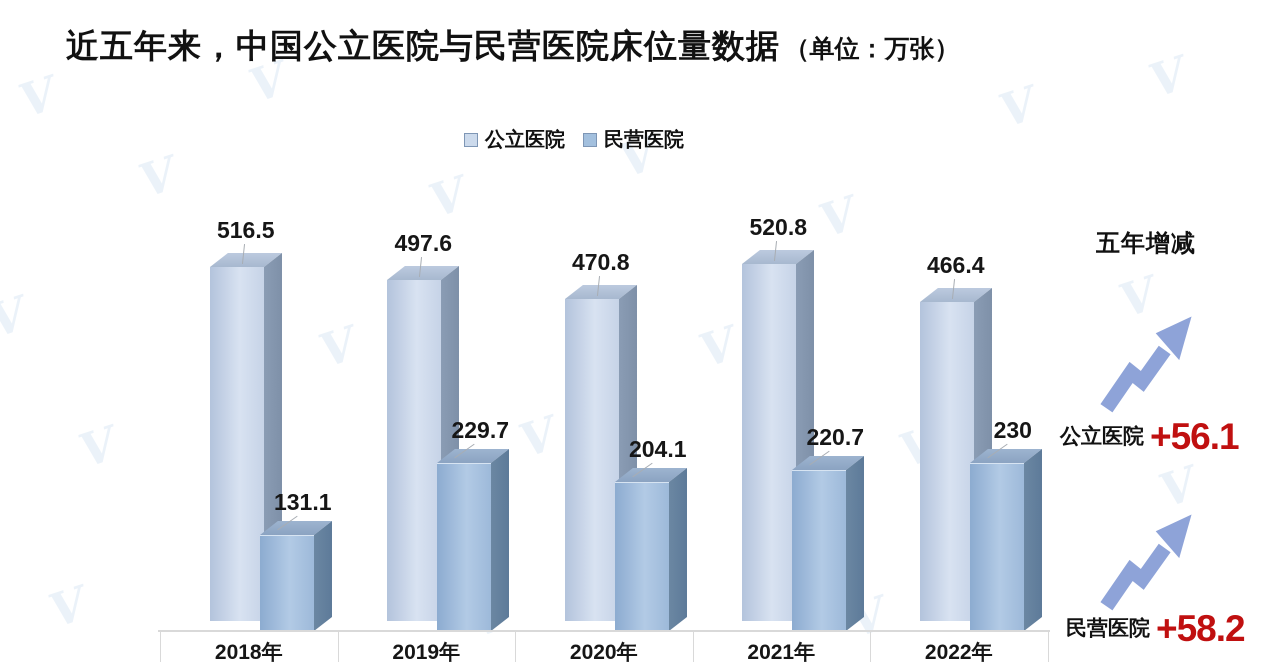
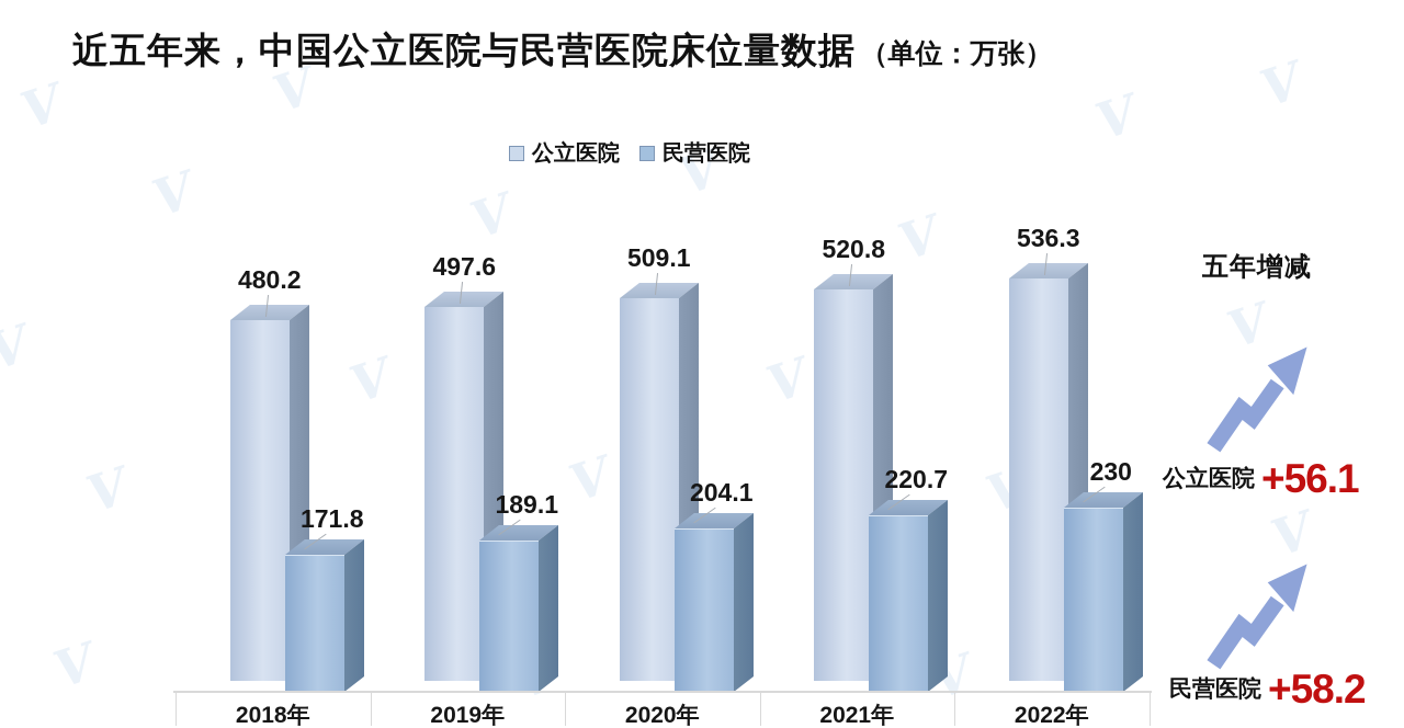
公立医院/2018年: 516.5 -> 480.2
民营医院/2018年: 131.1 -> 171.8
民营医院/2019年: 229.7 -> 189.1
公立医院/2020年: 470.8 -> 509.1
公立医院/2022年: 466.4 -> 536.3
